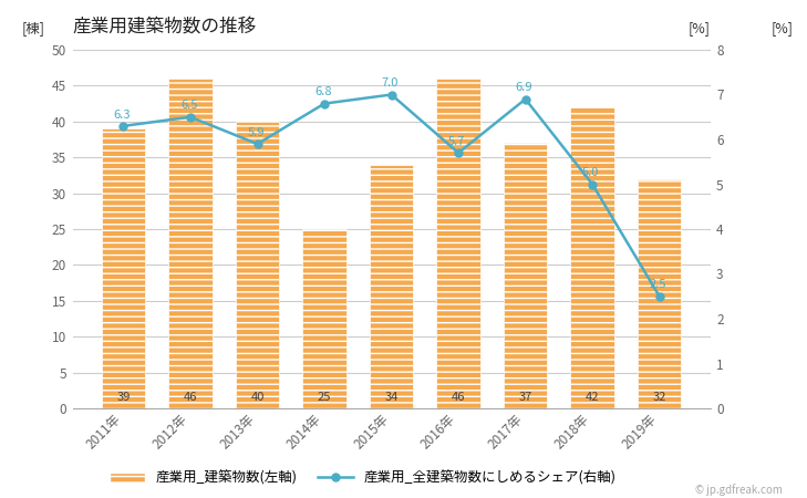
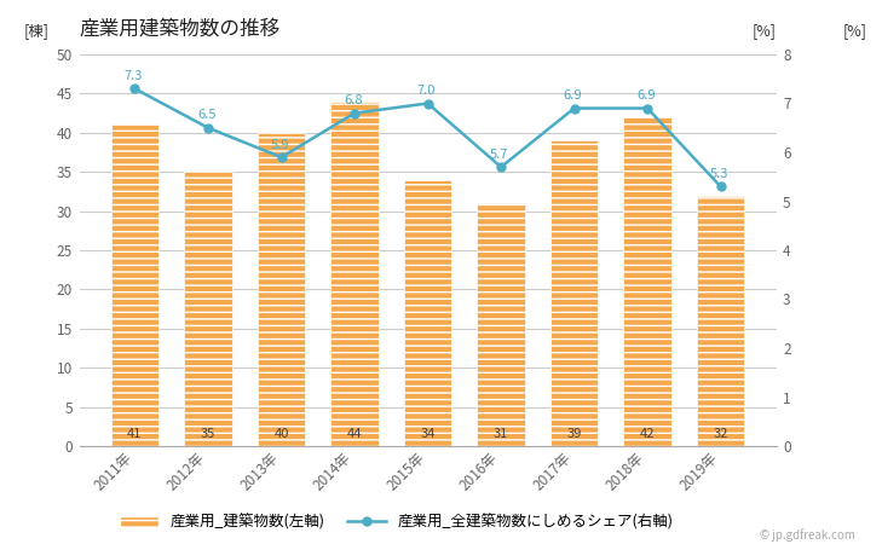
産業用_建築物数(左軸)/2011年: 39 -> 41
産業用_全建築物数にしめるシェア(右軸)/2011年: 6.3 -> 7.3
産業用_建築物数(左軸)/2012年: 46 -> 35
産業用_建築物数(左軸)/2014年: 25 -> 44
産業用_建築物数(左軸)/2016年: 46 -> 31
産業用_建築物数(左軸)/2017年: 37 -> 39
産業用_全建築物数にしめるシェア(右軸)/2018年: 5.0 -> 6.9
産業用_全建築物数にしめるシェア(右軸)/2019年: 2.5 -> 5.3
